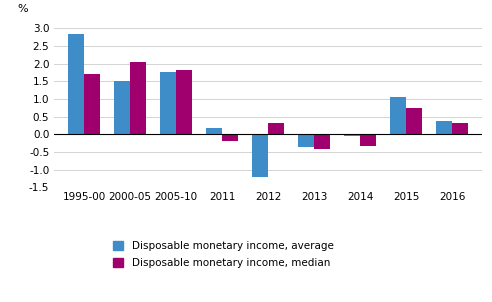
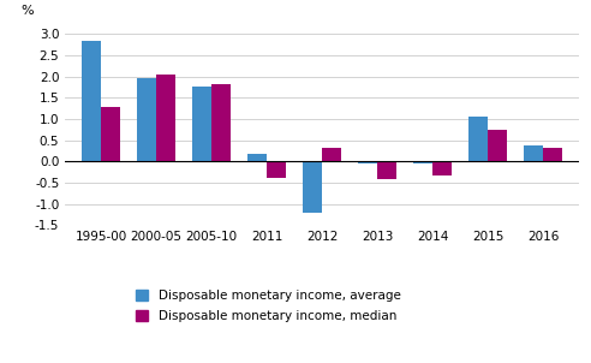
Disposable monetary income, median/1995-00: 1.70 -> 1.28
Disposable monetary income, average/2000-05: 1.50 -> 1.95
Disposable monetary income, median/2011: -0.20 -> -0.38
Disposable monetary income, average/2013: -0.35 -> -0.05
